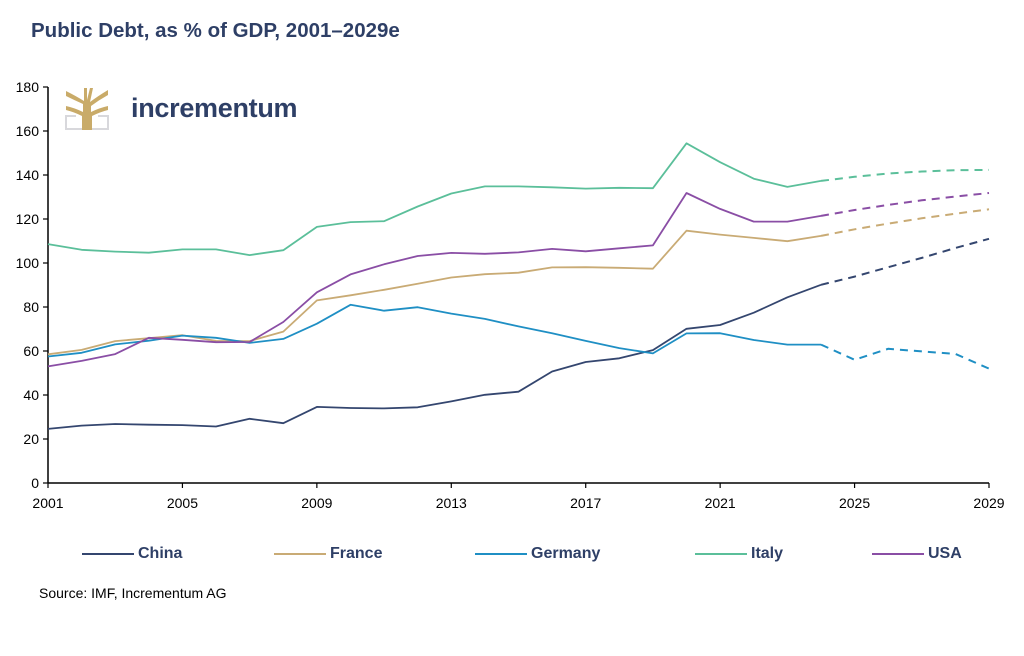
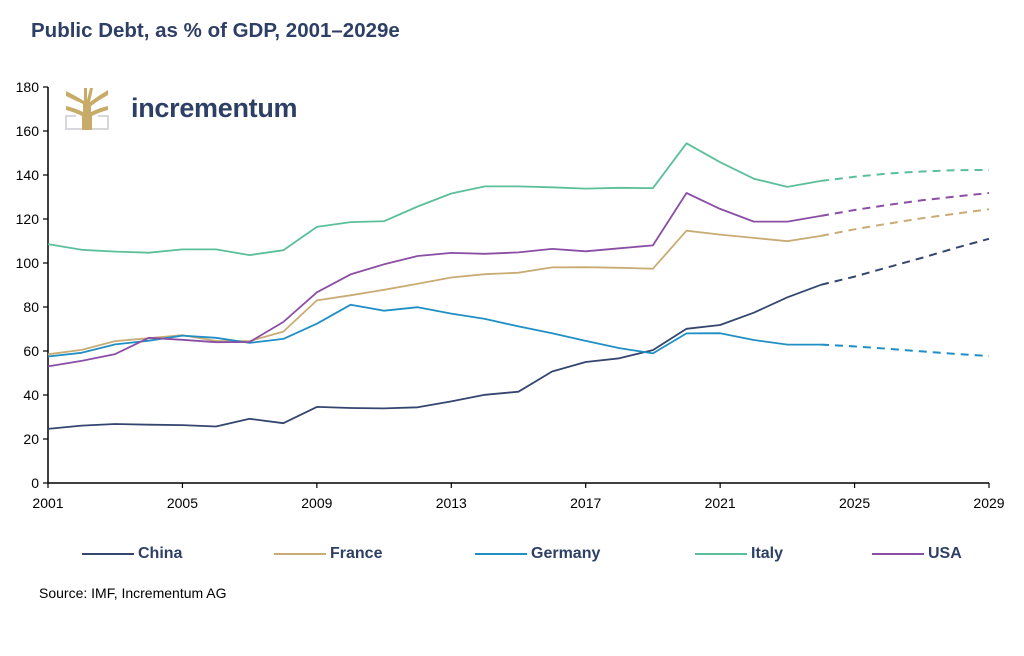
Germany/2025: 56 -> 62
Germany/2029: 52 -> 58
